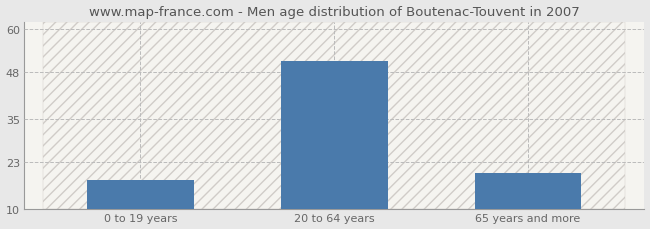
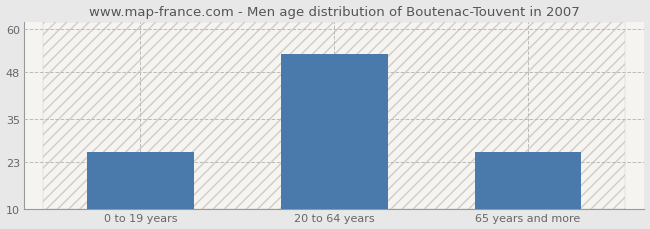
0 to 19 years: 18 -> 26
20 to 64 years: 51 -> 53
65 years and more: 20 -> 26
